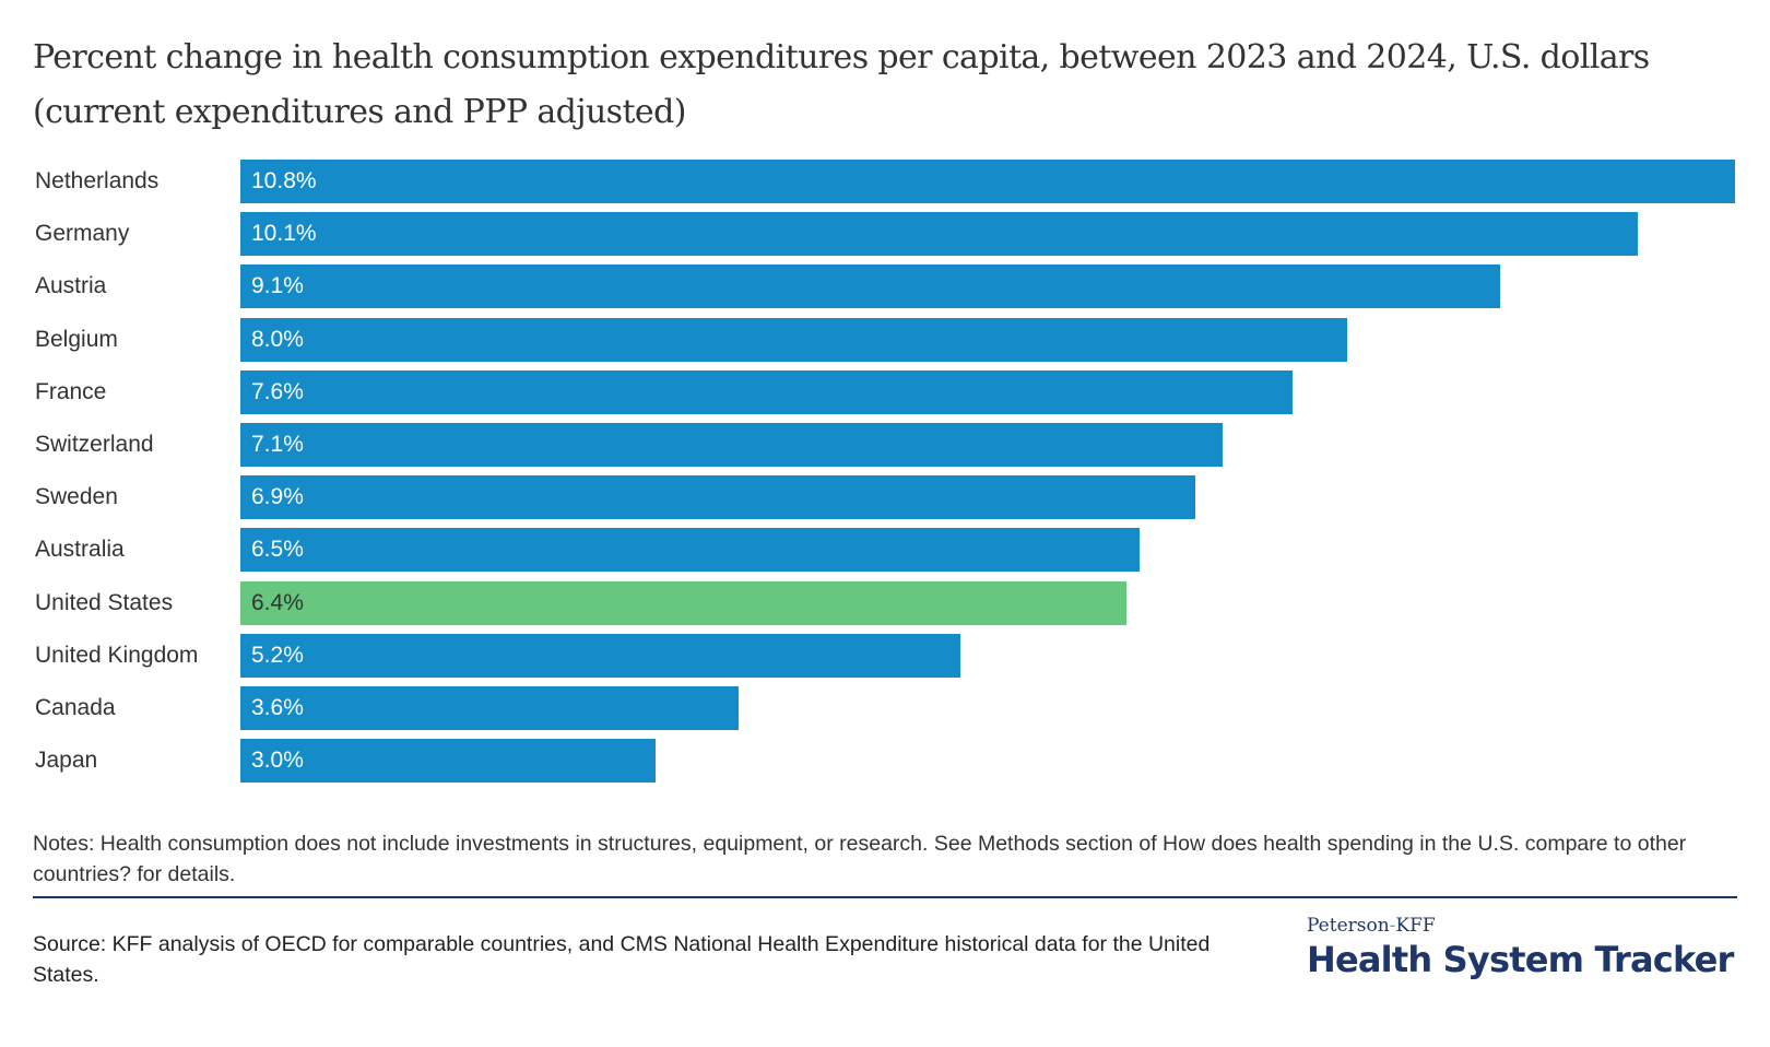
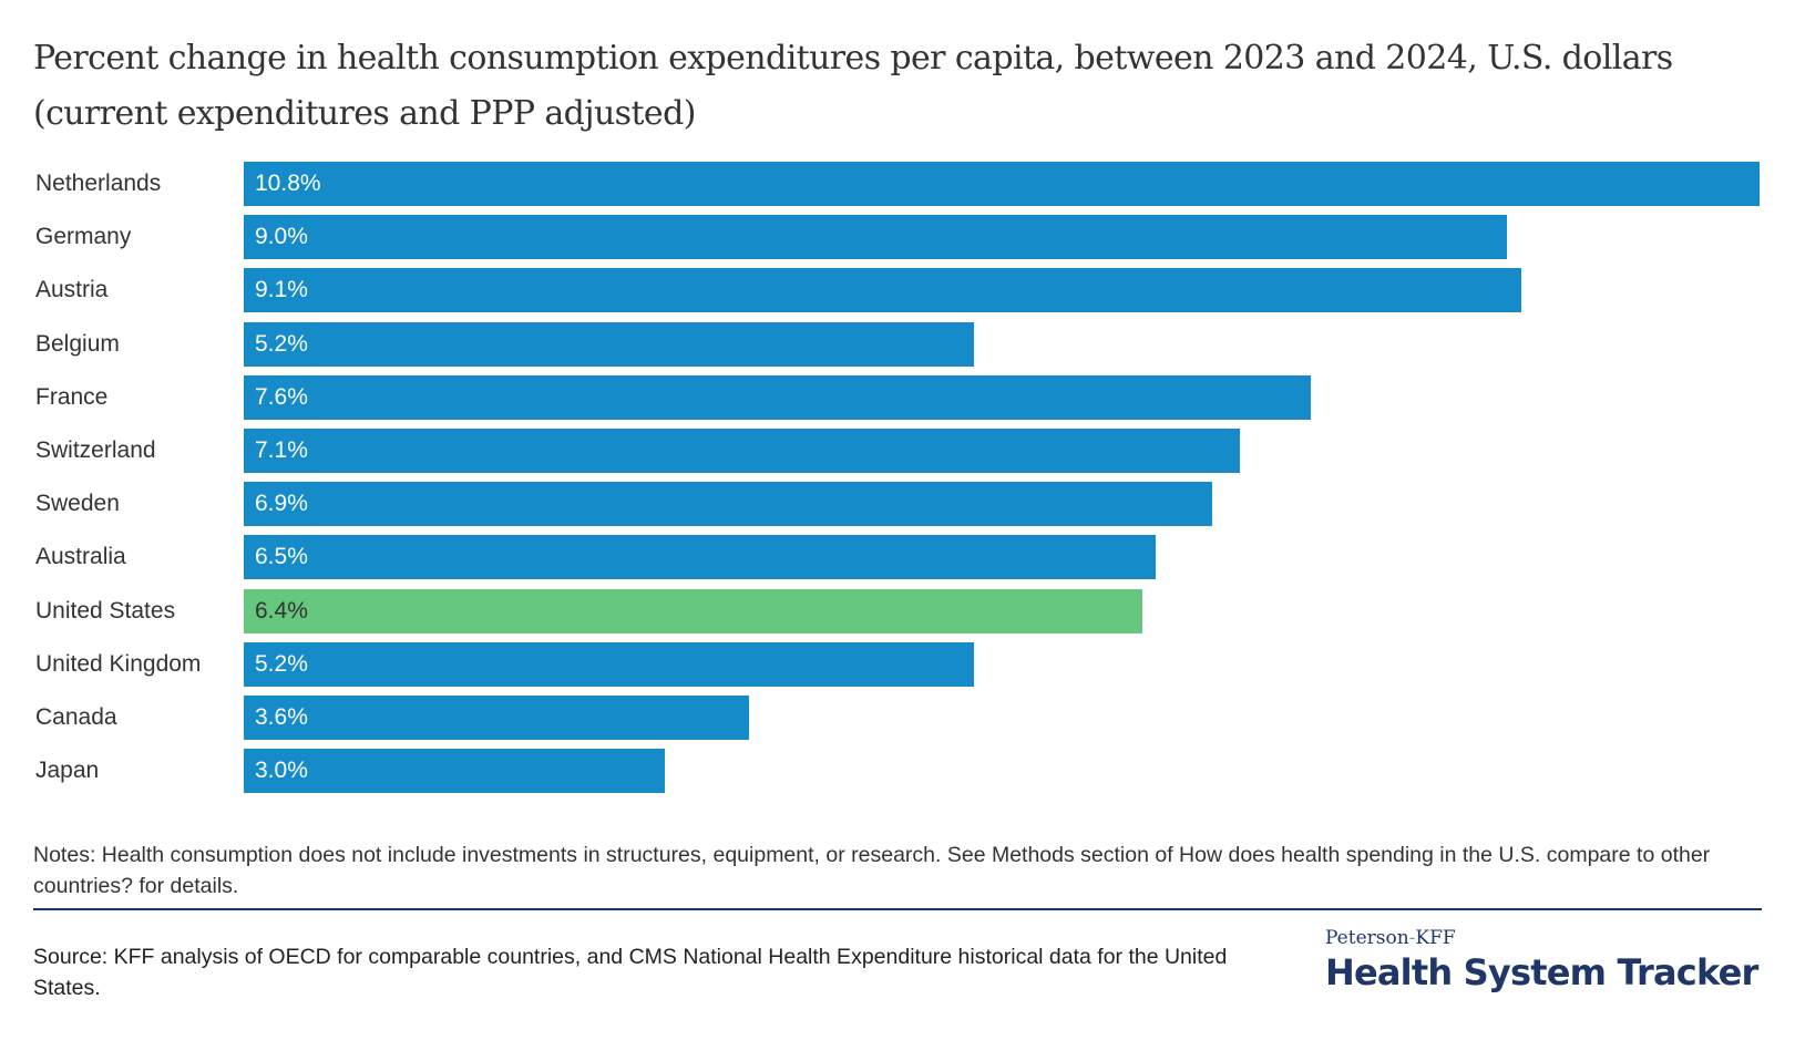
Germany: 10.1% -> 9.0%
Belgium: 8.0% -> 5.2%
